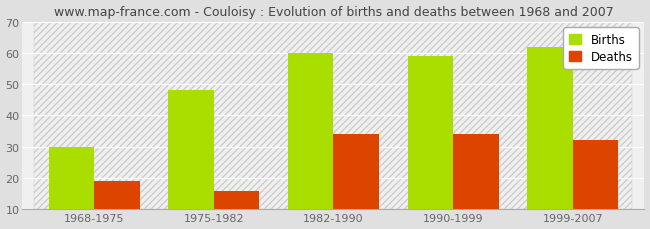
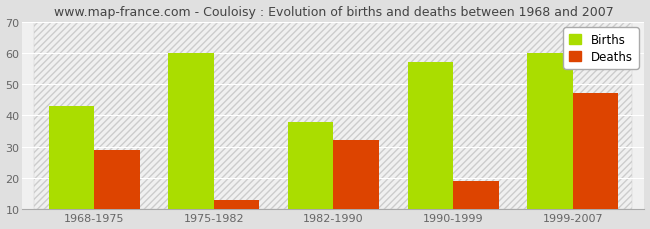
Births/1968-1975: 30 -> 43
Deaths/1968-1975: 19 -> 29
Births/1975-1982: 48 -> 60
Deaths/1975-1982: 16 -> 13
Births/1982-1990: 60 -> 38
Deaths/1982-1990: 34 -> 32
Births/1990-1999: 59 -> 57
Deaths/1990-1999: 34 -> 19
Births/1999-2007: 62 -> 60
Deaths/1999-2007: 32 -> 47
